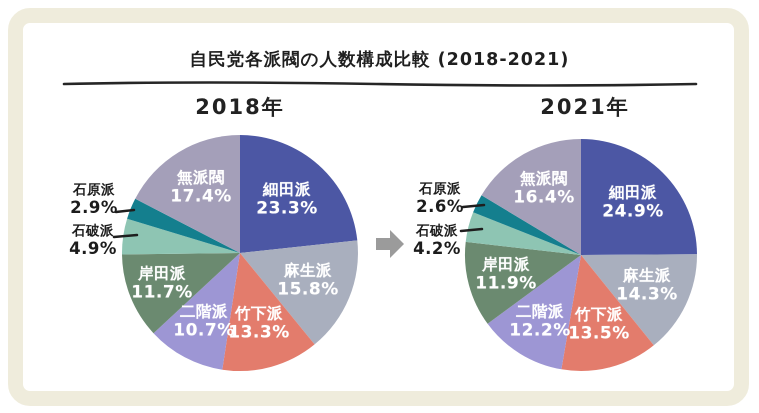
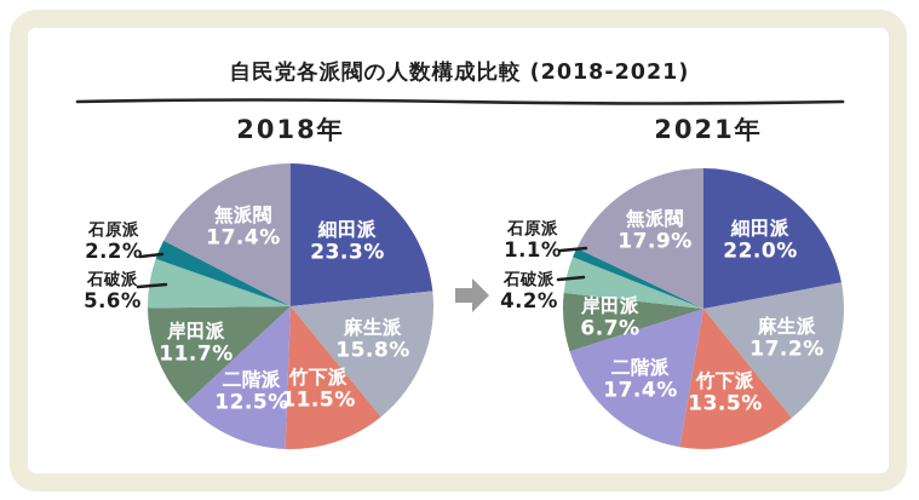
2018年/竹下派: 13.3% -> 11.5%
2018年/二階派: 10.7% -> 12.5%
2018年/石破派: 4.9% -> 5.6%
2018年/石原派: 2.9% -> 2.2%
2021年/細田派: 24.9% -> 22.0%
2021年/麻生派: 14.3% -> 17.2%
2021年/二階派: 12.2% -> 17.4%
2021年/岸田派: 11.9% -> 6.7%
2021年/石原派: 2.6% -> 1.1%
2021年/無派閥: 16.4% -> 17.9%
